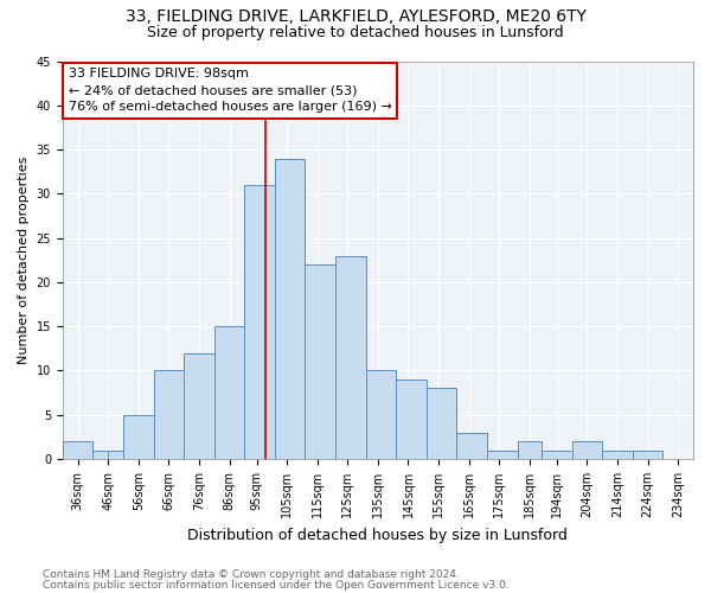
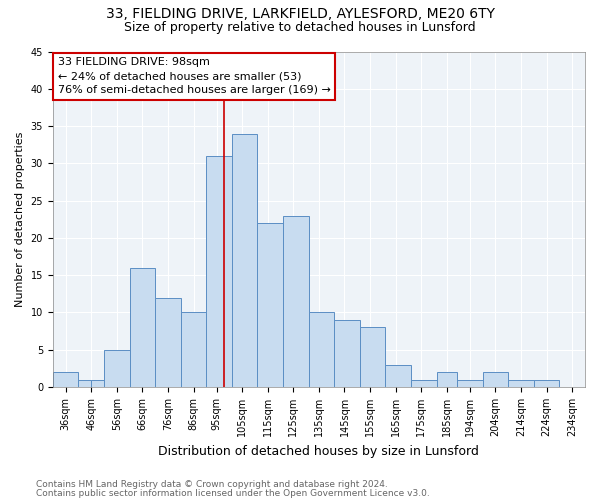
66sqm: 10 -> 16
86sqm: 15 -> 10
